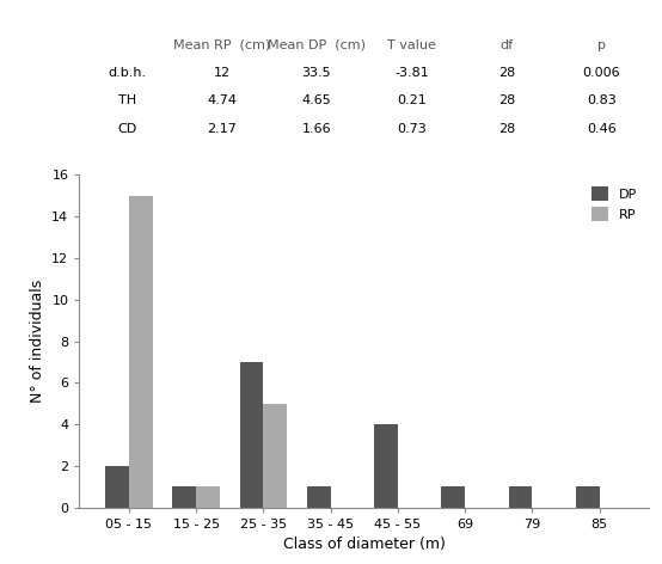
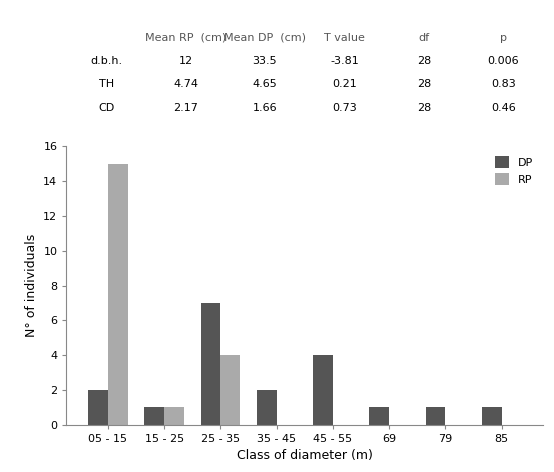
RP/25 - 35: 5 -> 4
DP/35 - 45: 1 -> 2
